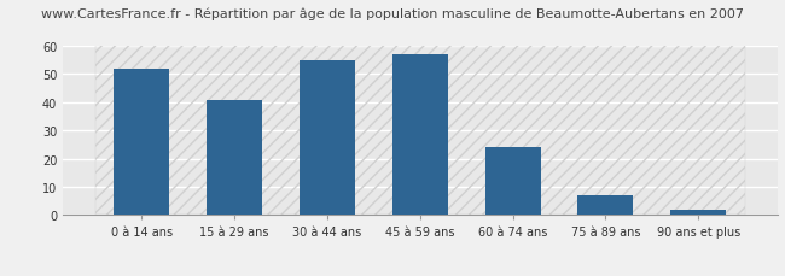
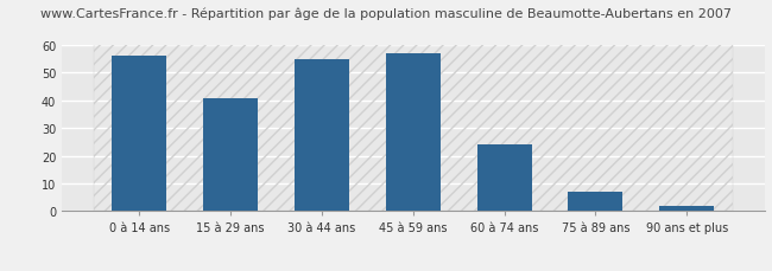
0 à 14 ans: 52 -> 56
